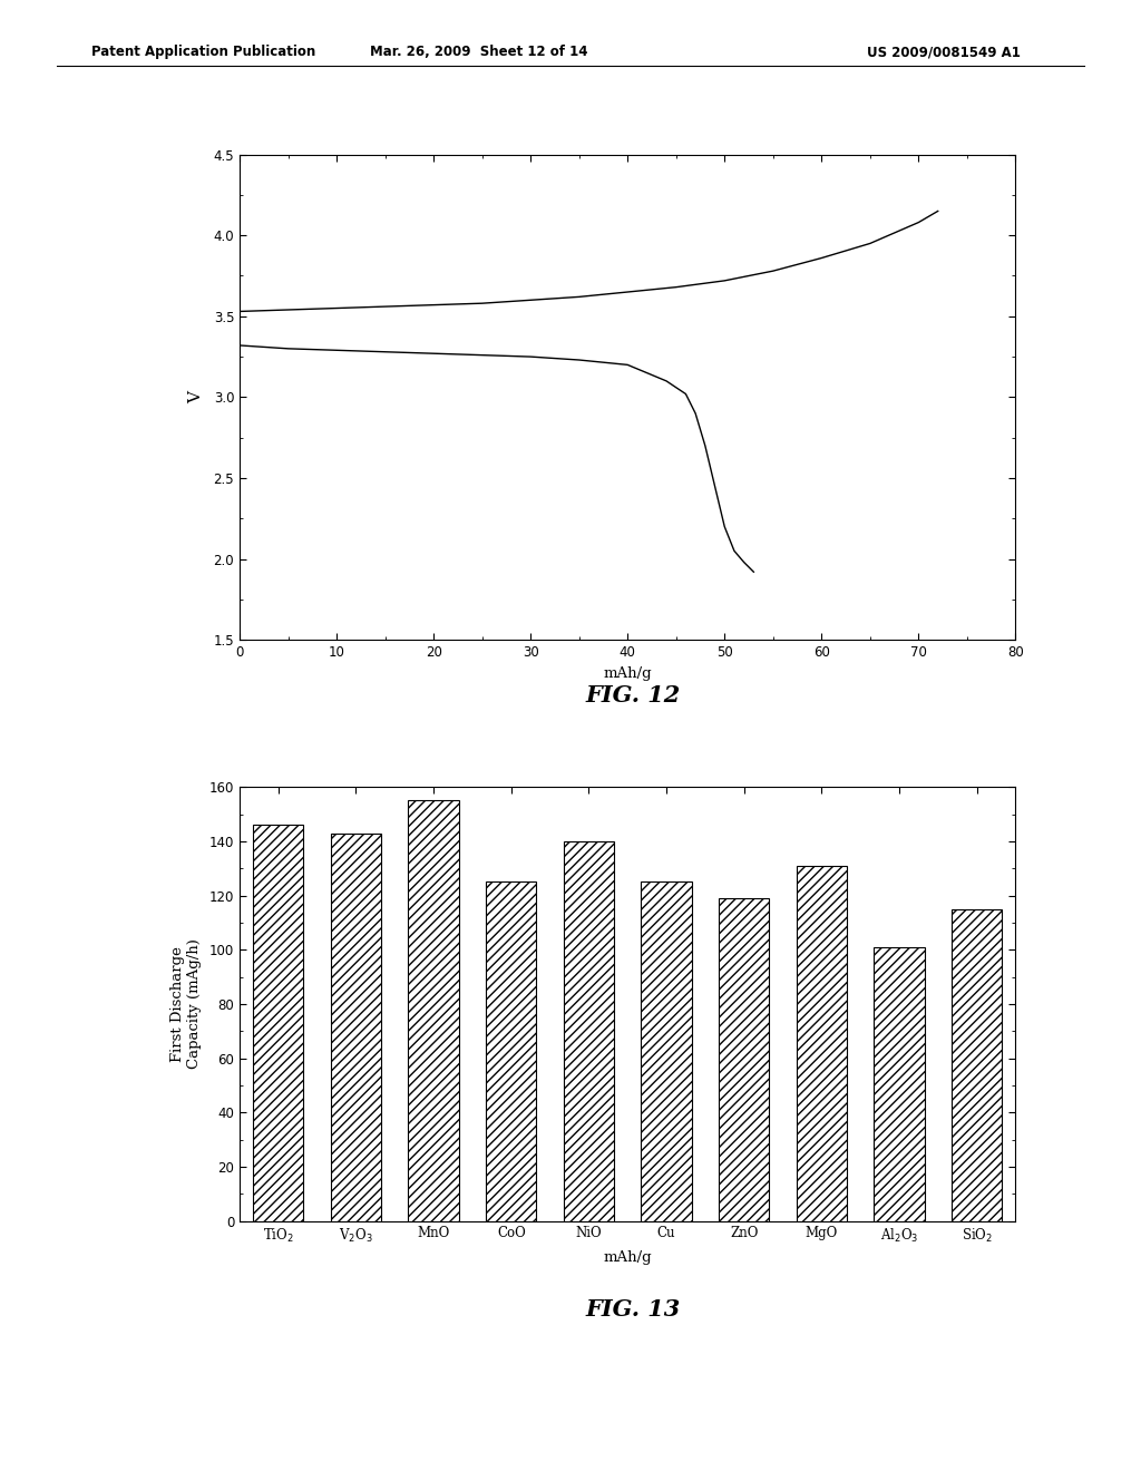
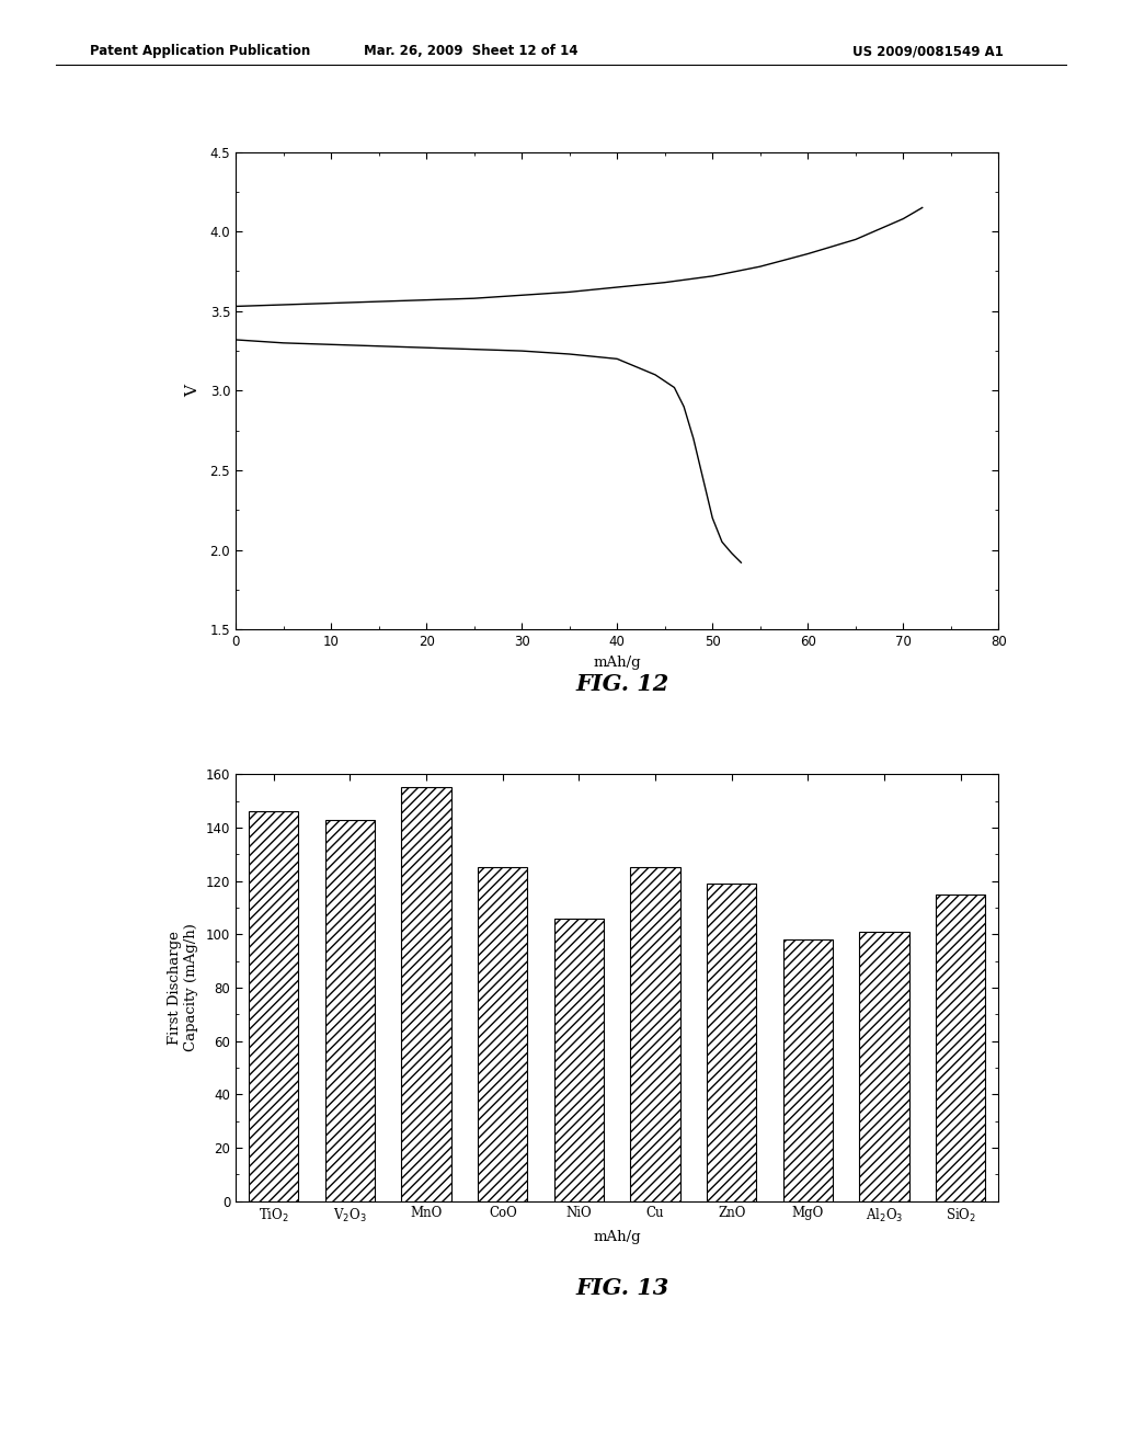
NiO: 140 -> 106
MgO: 131 -> 98
